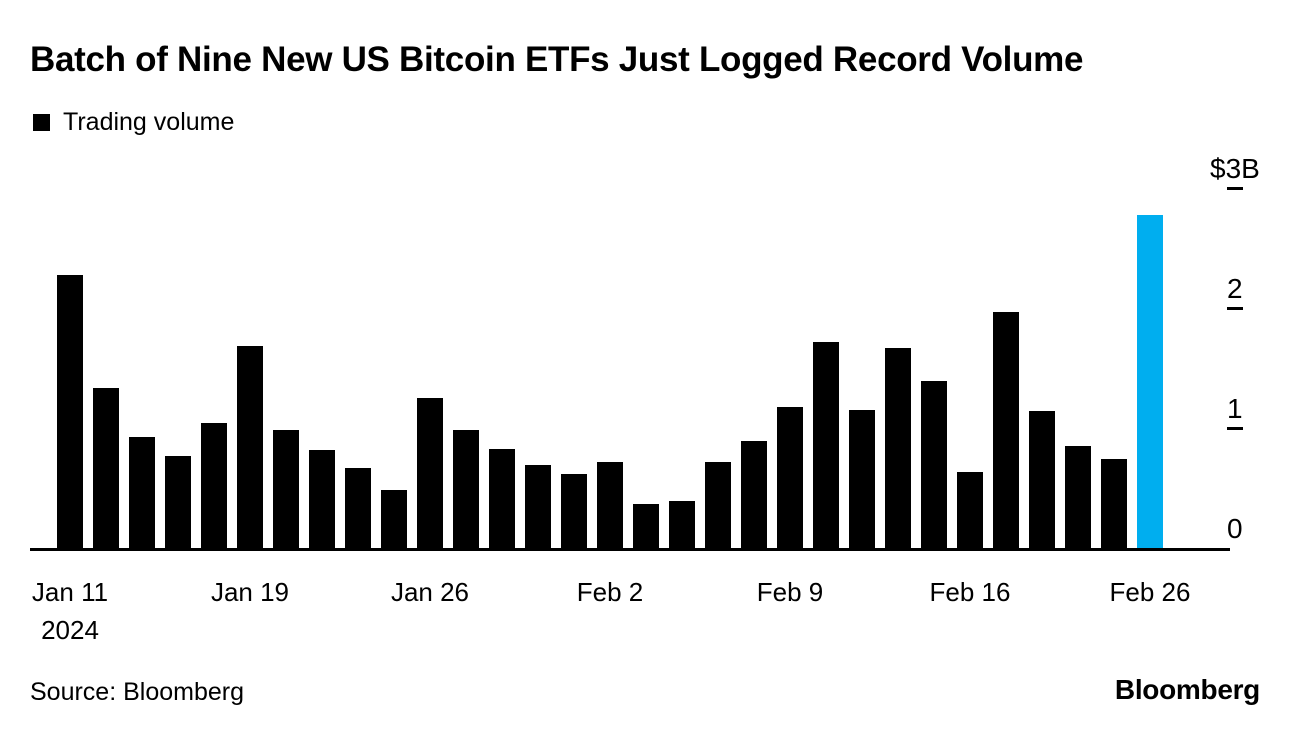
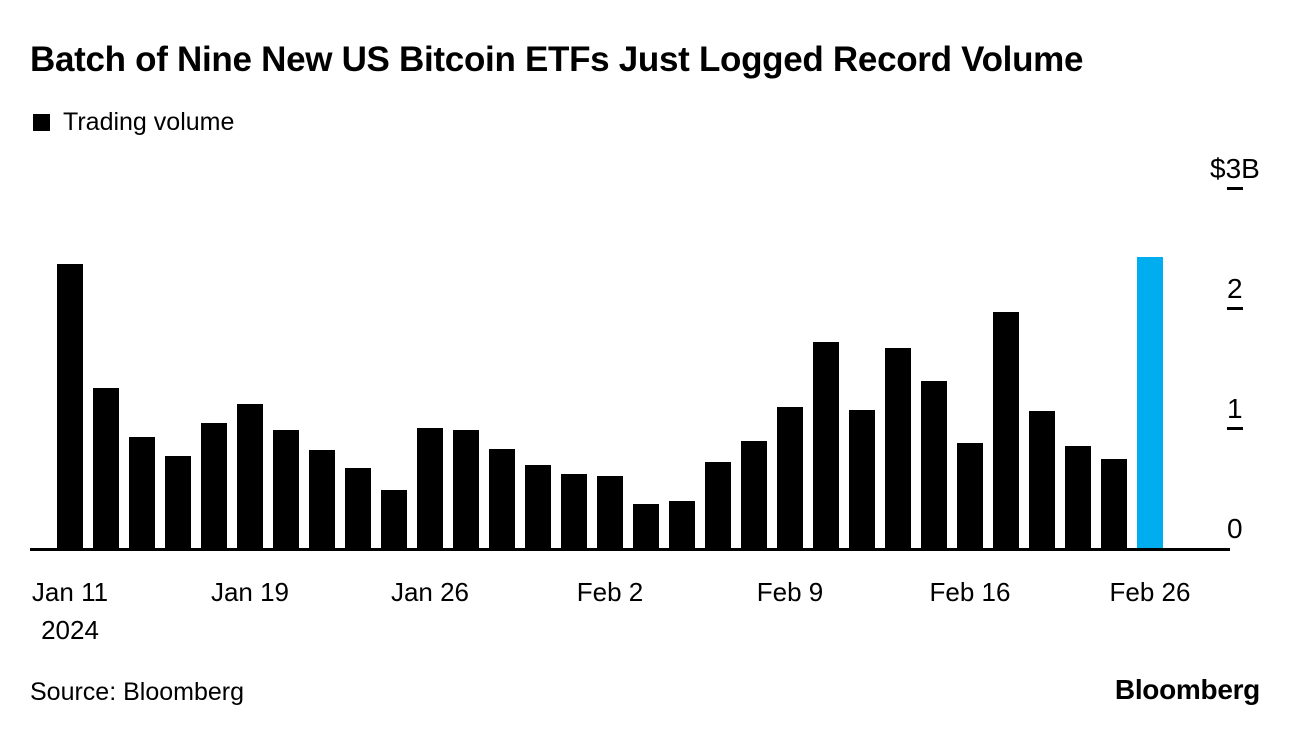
Jan 11: 2.29 -> 2.38
Jan 19: 1.70 -> 1.22
Jan 26: 1.27 -> 1.02
Feb 2: 0.73 -> 0.62
Feb 16: 0.65 -> 0.89
Feb 26: 2.79 -> 2.44
